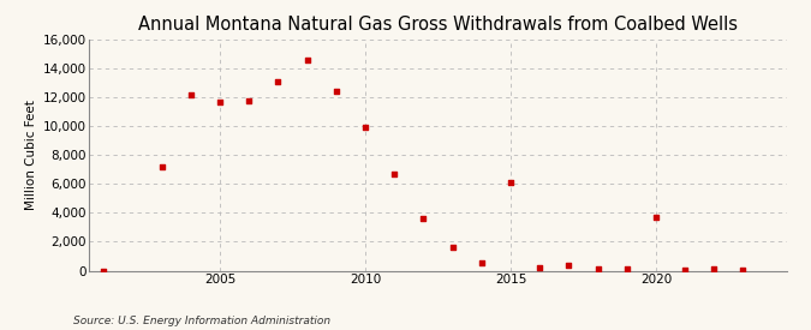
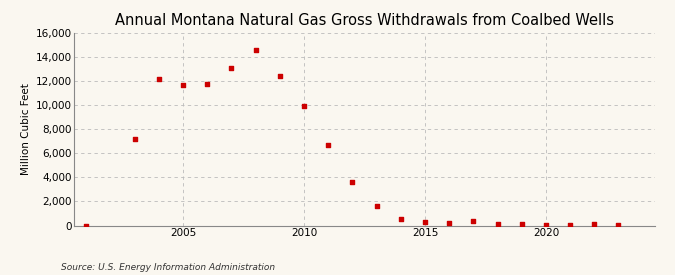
2015: 6,100 -> 300
2020: 3,700 -> 100
